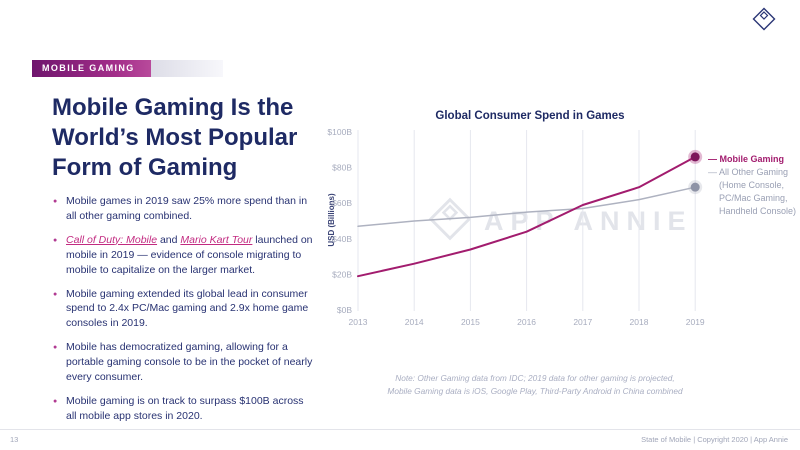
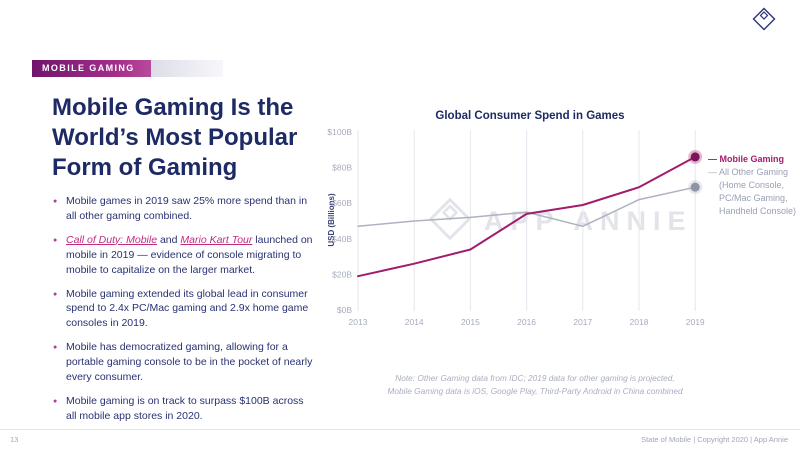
Mobile Gaming/2016: $44B -> $54B
All Other Gaming/2017: $57B -> $47B
